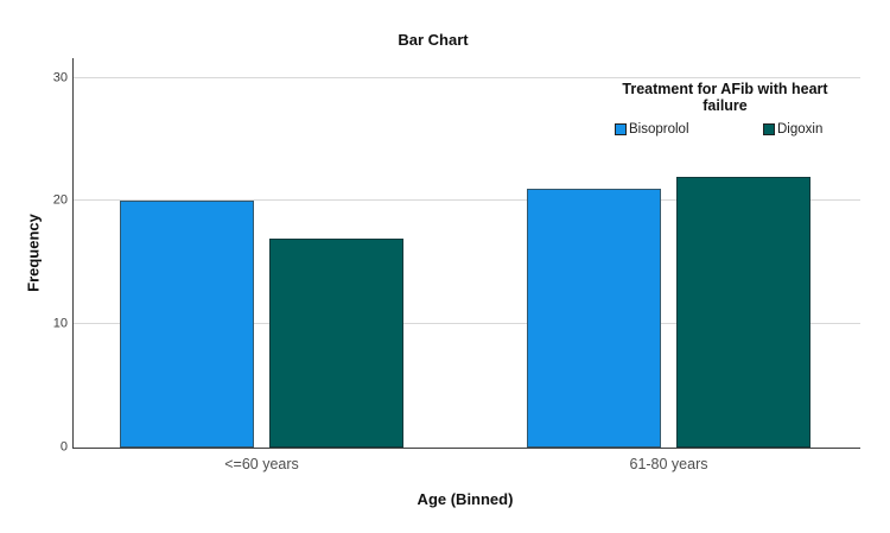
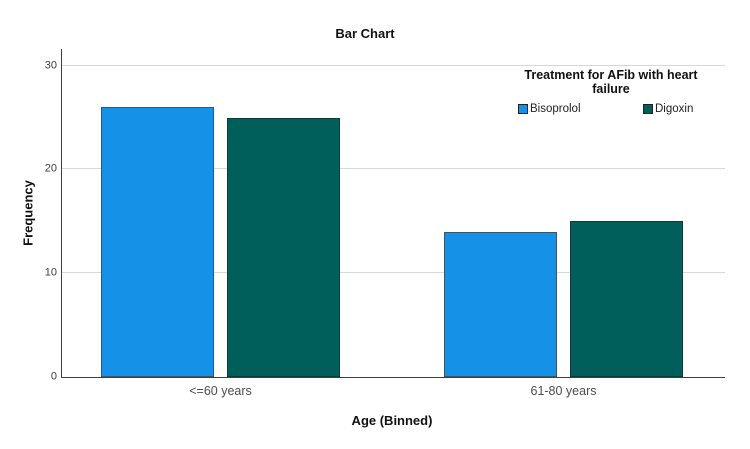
Bisoprolol/<=60 years: 20 -> 26
Digoxin/<=60 years: 17 -> 25
Bisoprolol/61-80 years: 21 -> 14
Digoxin/61-80 years: 22 -> 15
